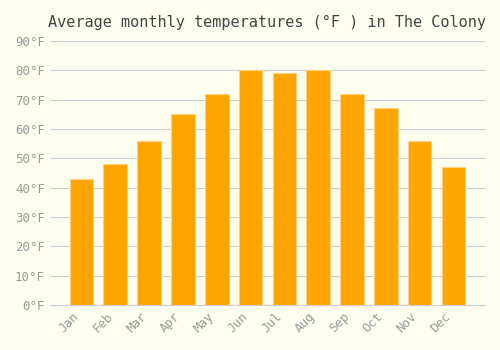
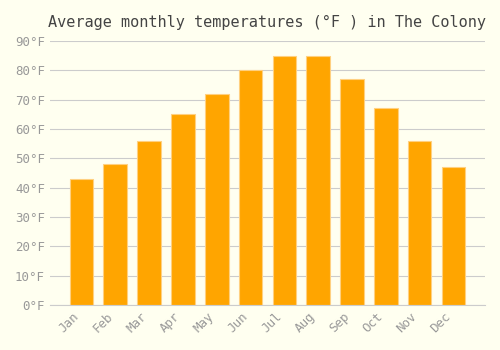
Jul: 79°F -> 85°F
Aug: 80°F -> 85°F
Sep: 72°F -> 77°F
